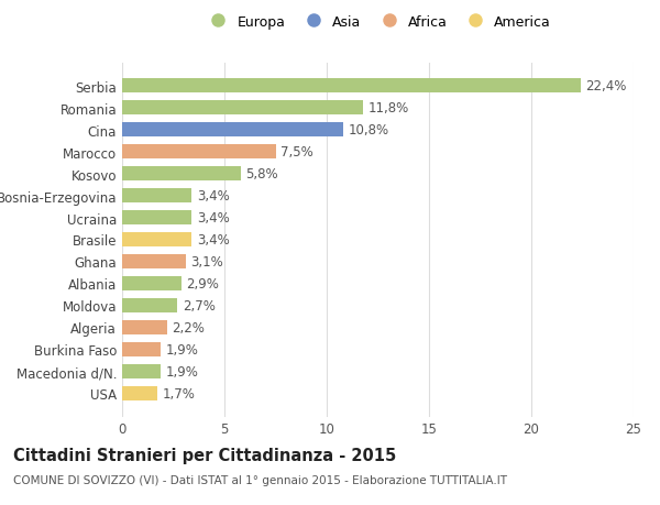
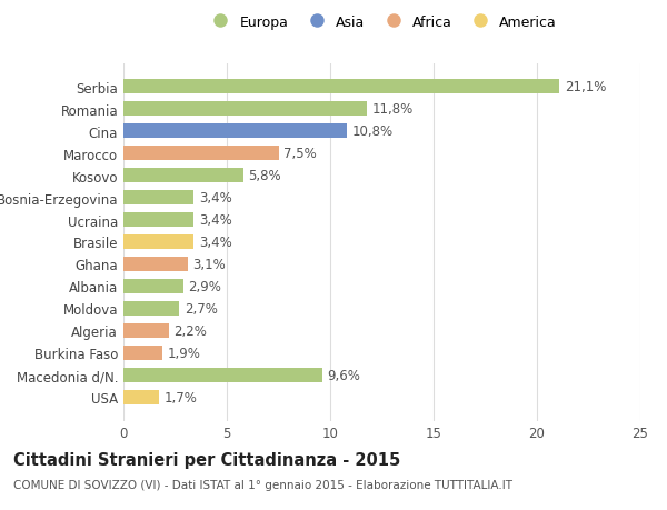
Serbia: 22,4% -> 21,1%
Macedonia d/N.: 1,9% -> 9,6%
